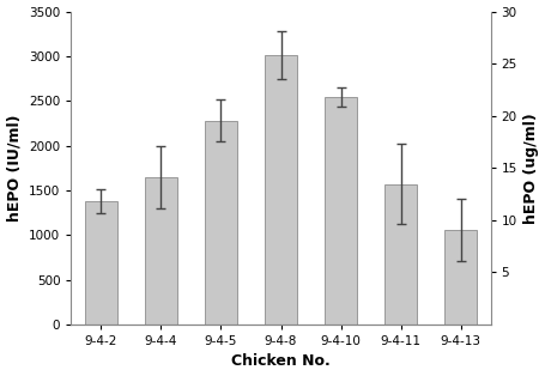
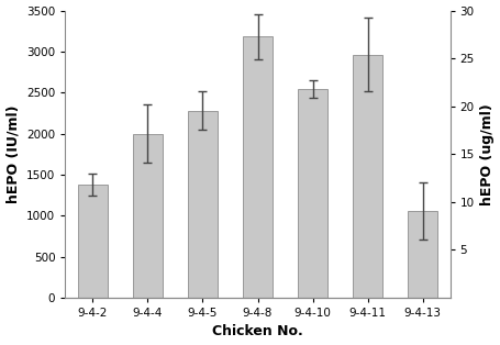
9-4-4: 1650 -> 2000
9-4-8: 3010 -> 3180
9-4-11: 1570 -> 2960
